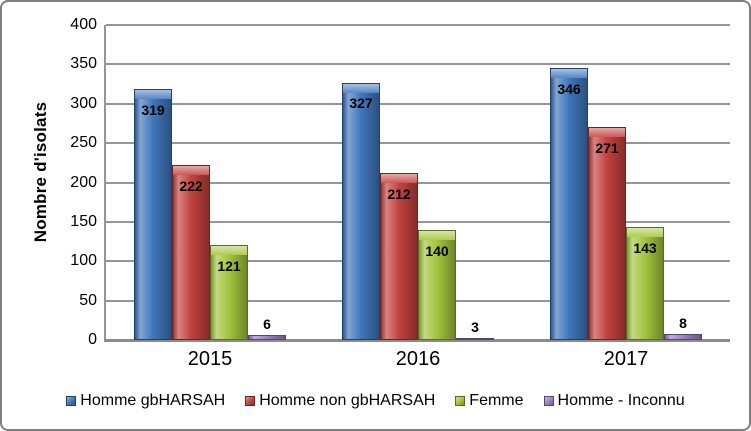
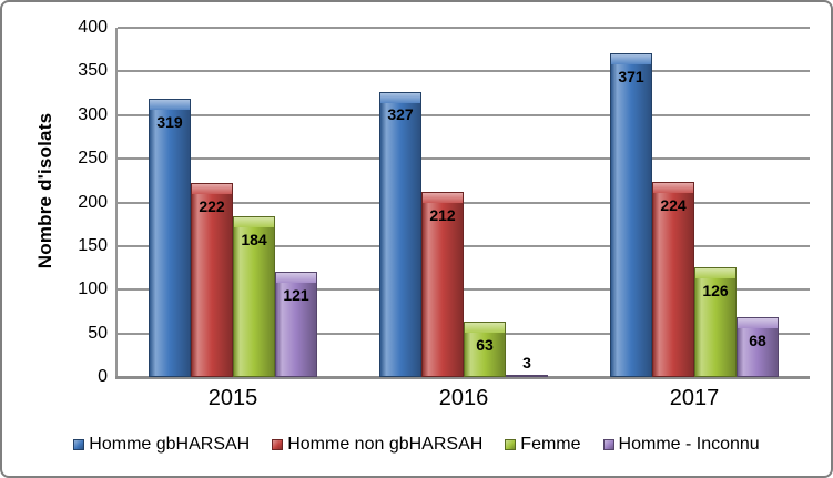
Femme/2015: 121 -> 184
Homme - Inconnu/2015: 6 -> 121
Femme/2016: 140 -> 63
Homme gbHARSAH/2017: 346 -> 371
Homme non gbHARSAH/2017: 271 -> 224
Femme/2017: 143 -> 126
Homme - Inconnu/2017: 8 -> 68
